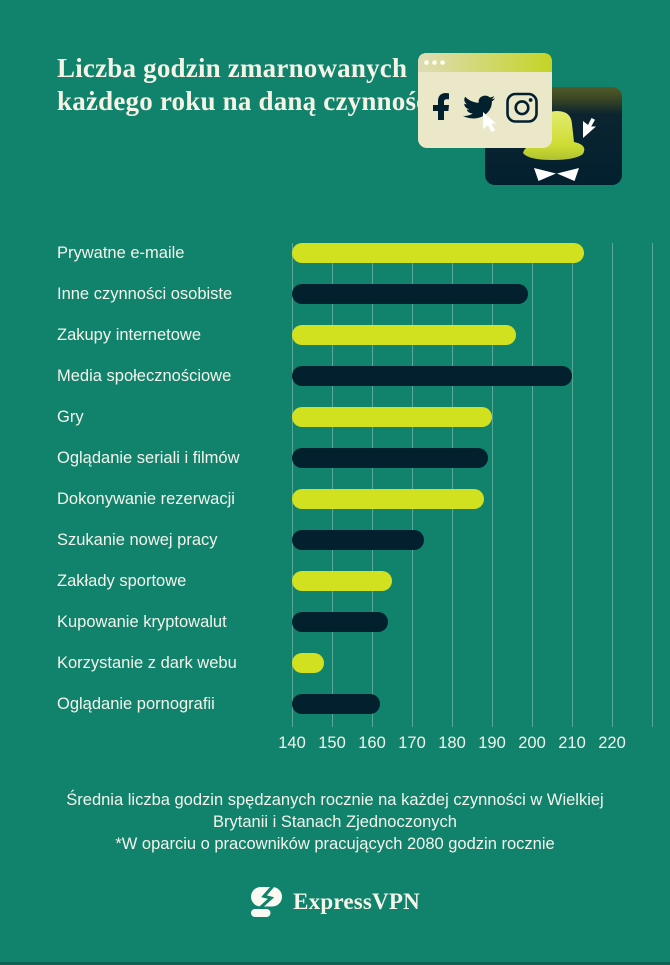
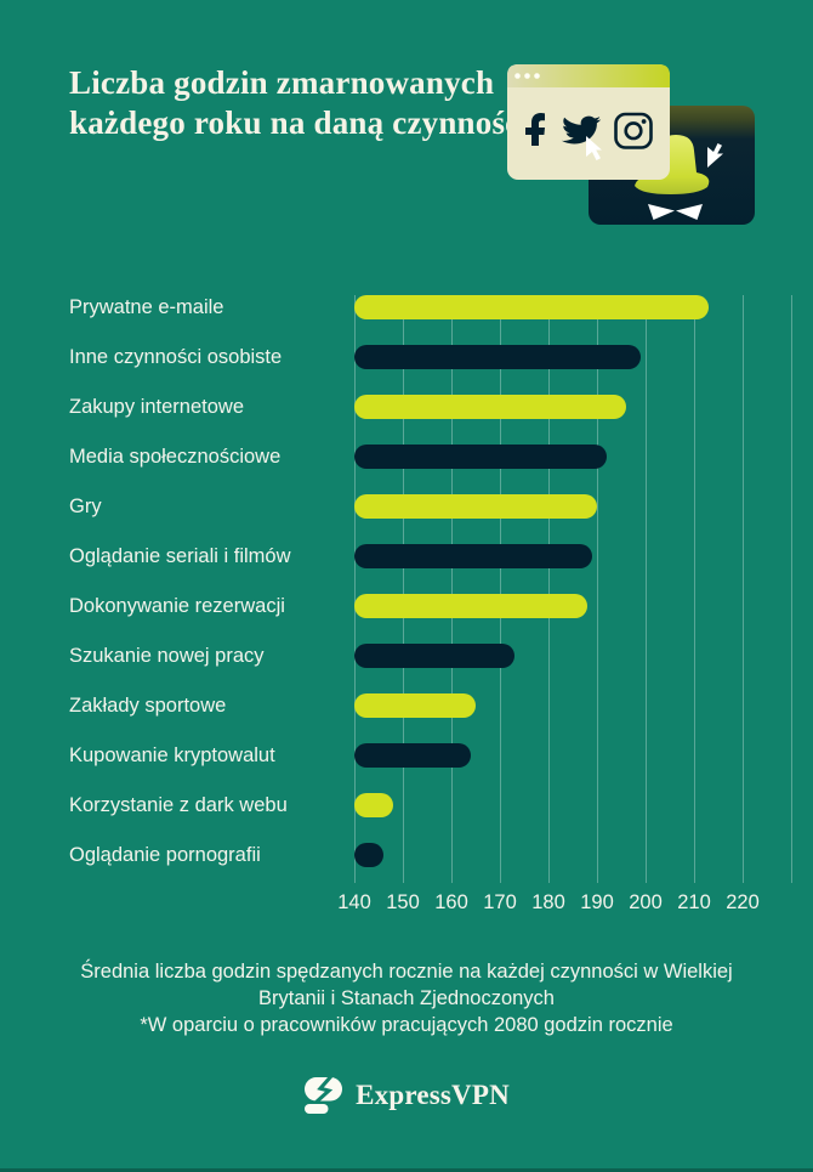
Media społecznościowe: 210 -> 192
Oglądanie pornografii: 162 -> 146
